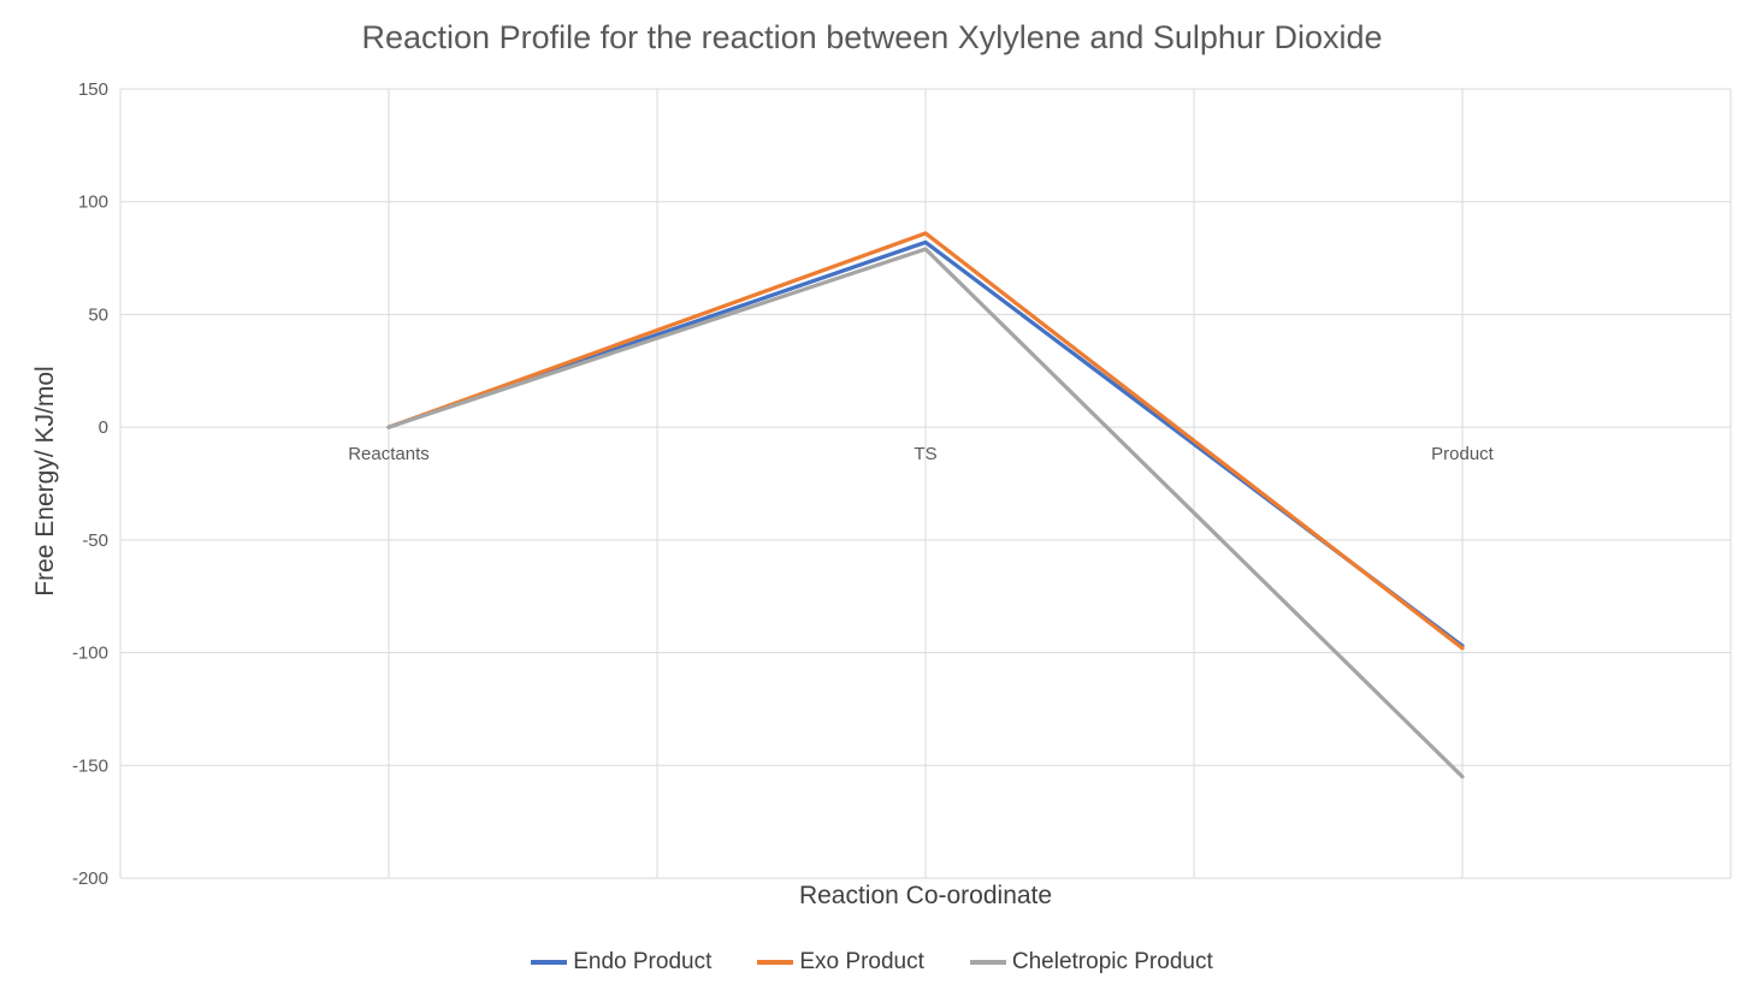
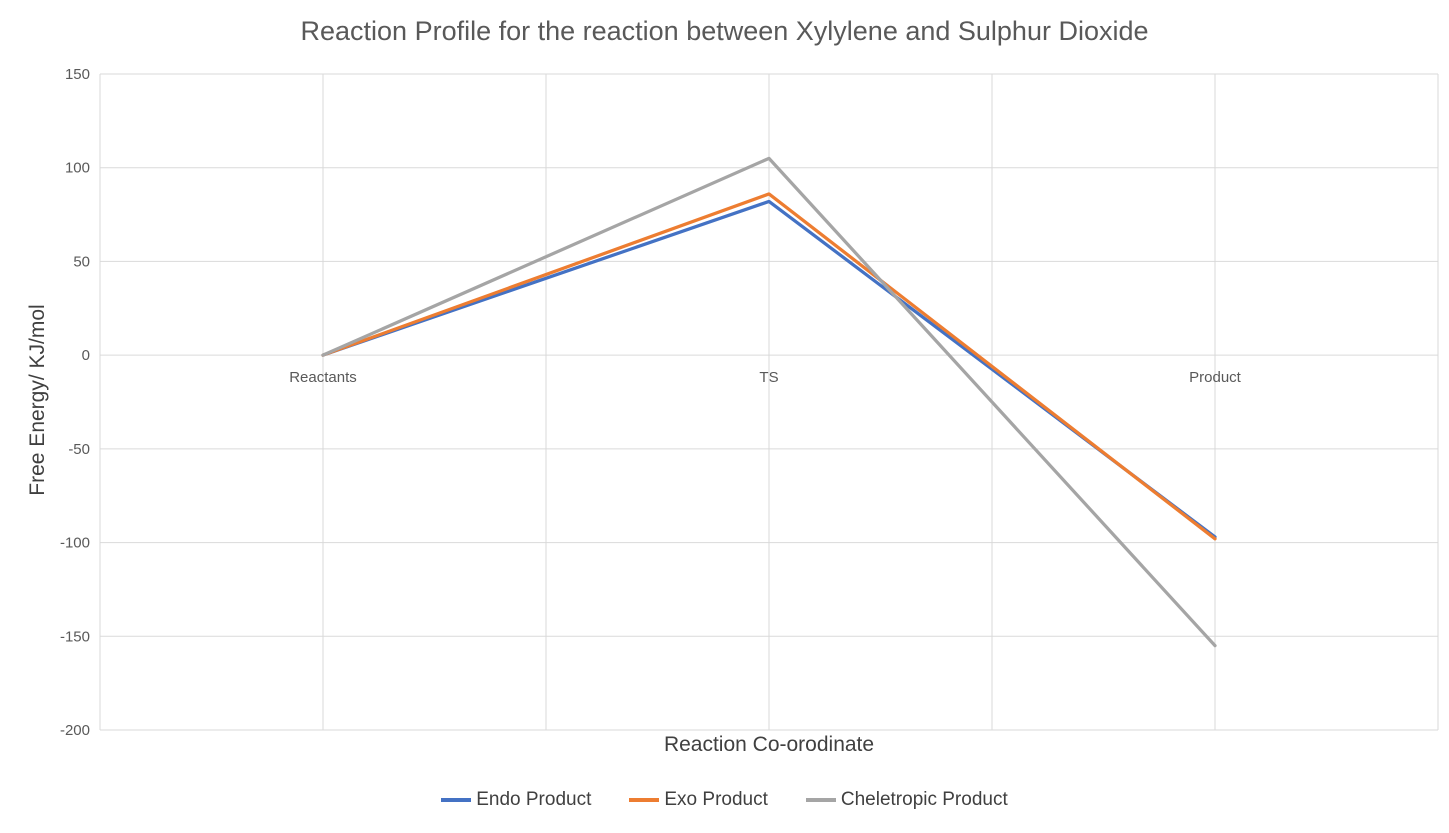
Cheletropic Product/TS: 79 -> 105
